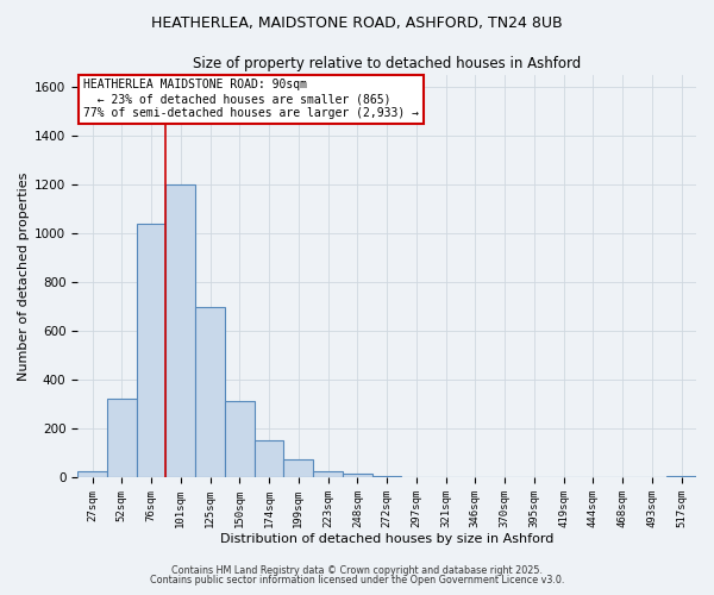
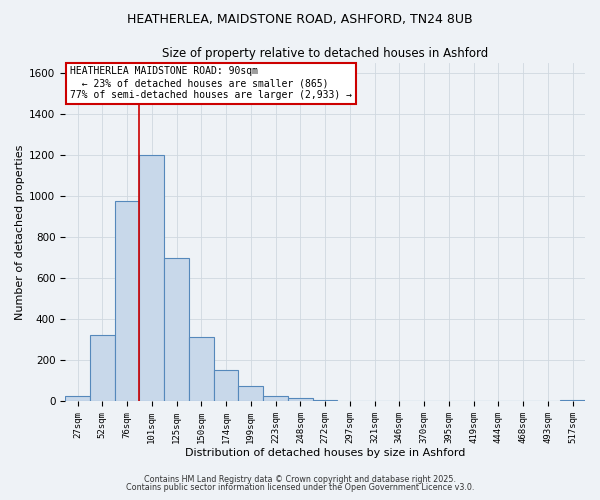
76sqm: 1040 -> 975
